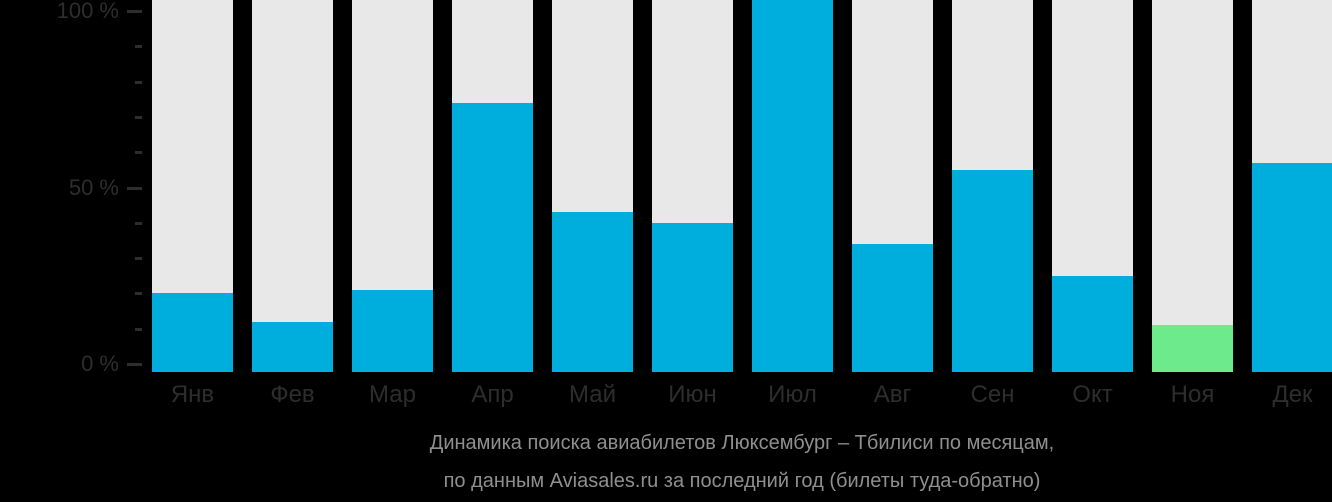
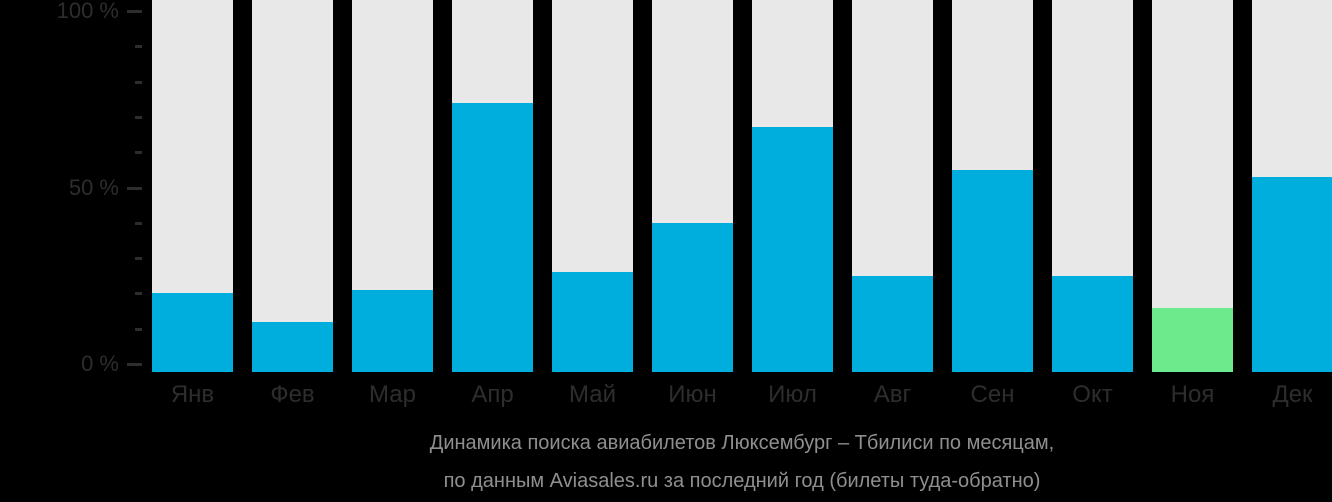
Май: 43% -> 26%
Июл: 100% -> 67%
Авг: 34% -> 25%
Ноя: 11% -> 16%
Дек: 57% -> 53%
